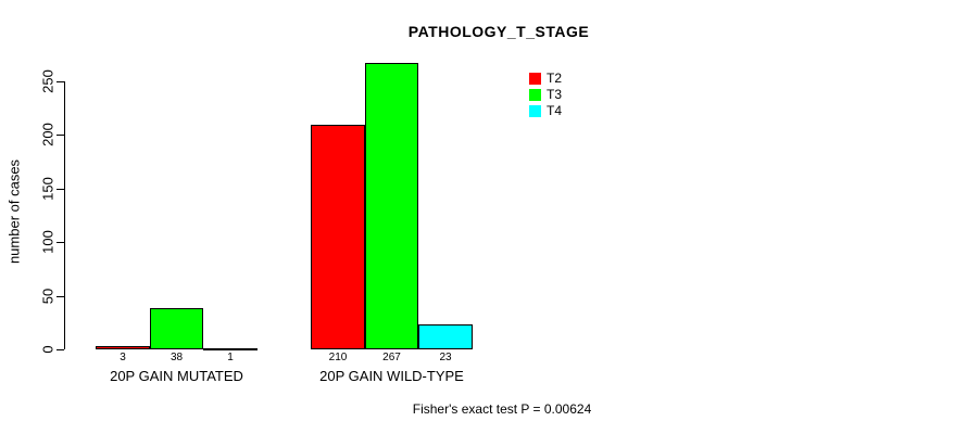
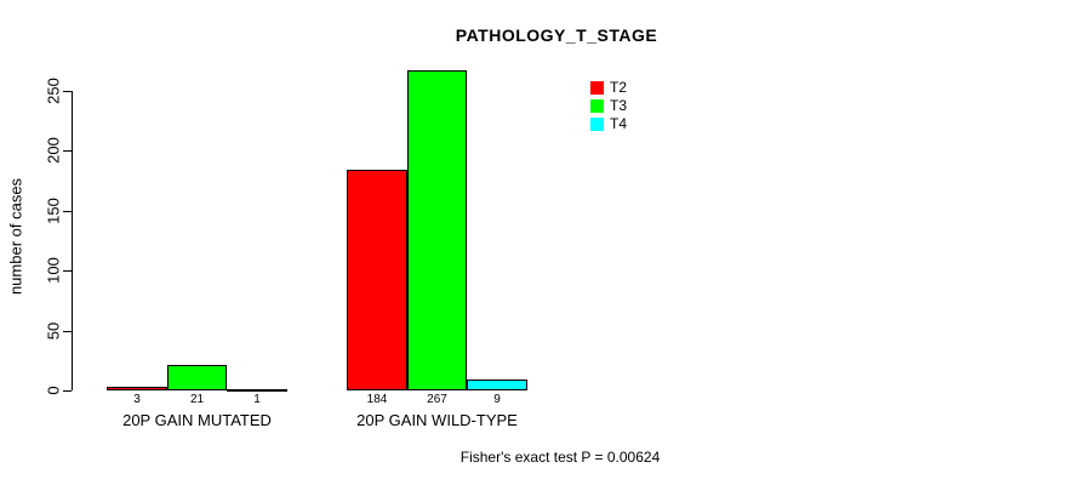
T3/20P GAIN MUTATED: 38 -> 21
T2/20P GAIN WILD-TYPE: 210 -> 184
T4/20P GAIN WILD-TYPE: 23 -> 9
